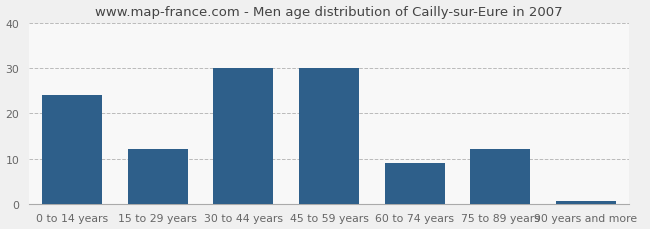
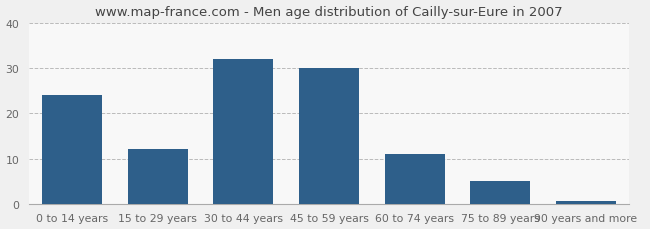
30 to 44 years: 30.0 -> 32.0
60 to 74 years: 9.0 -> 11.0
75 to 89 years: 12.0 -> 5.0
